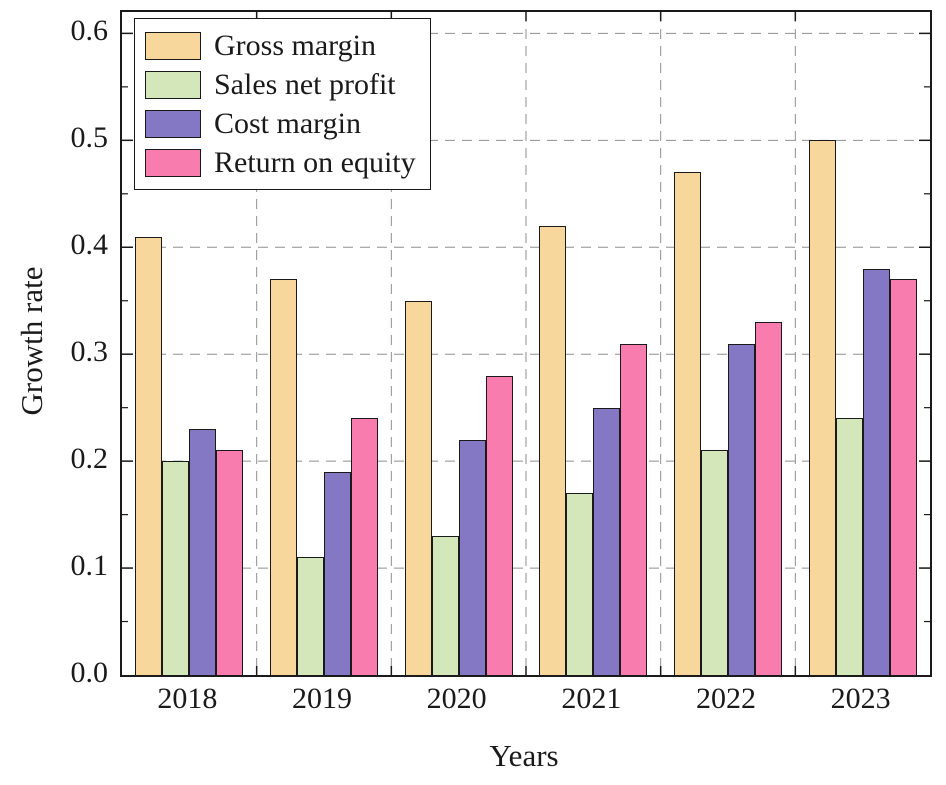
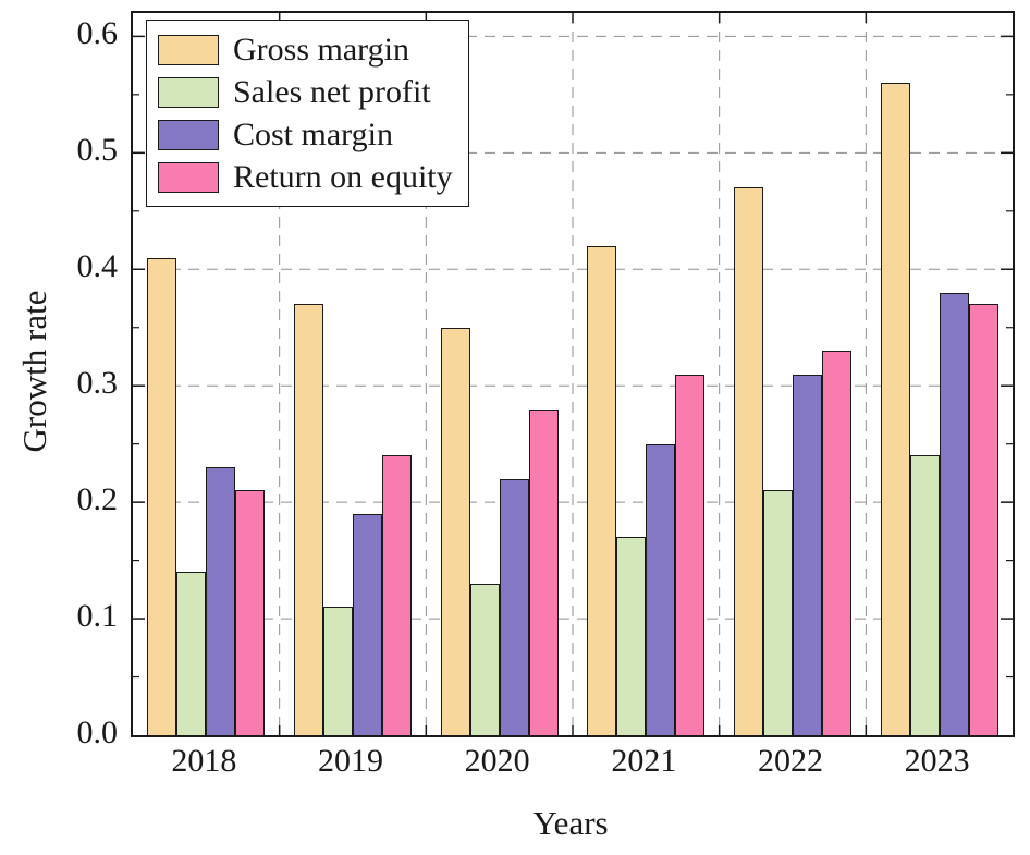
Sales net profit/2018: 0.20 -> 0.14
Gross margin/2023: 0.50 -> 0.56
